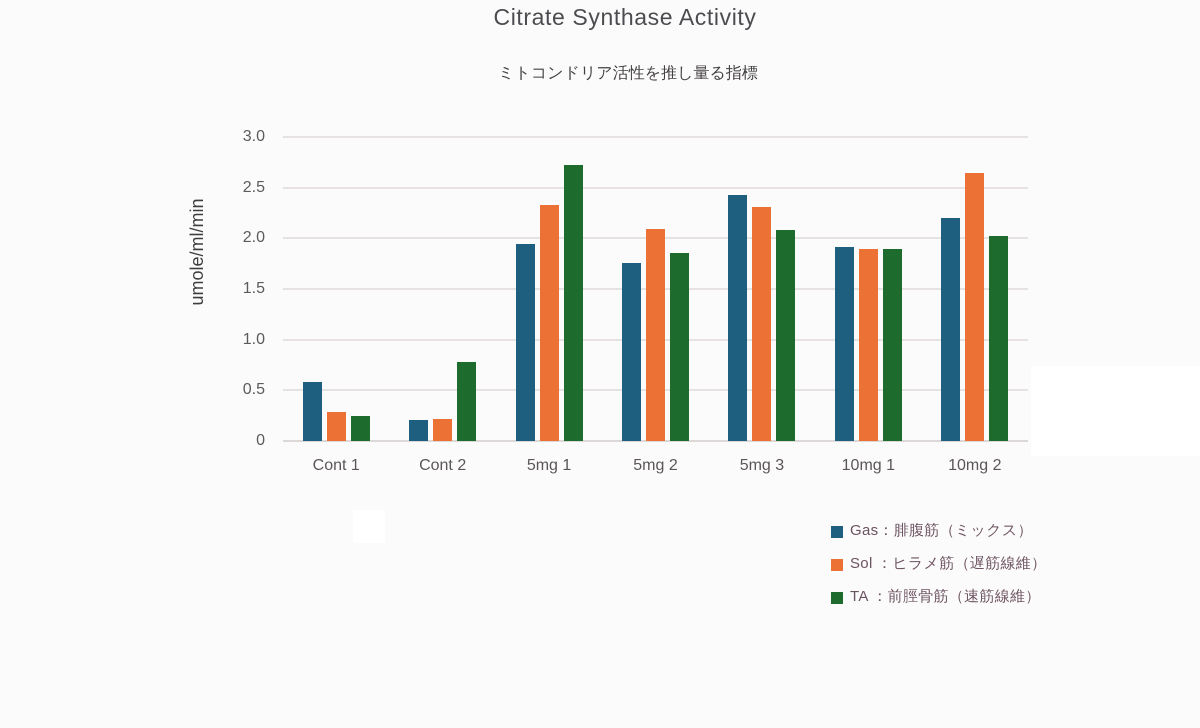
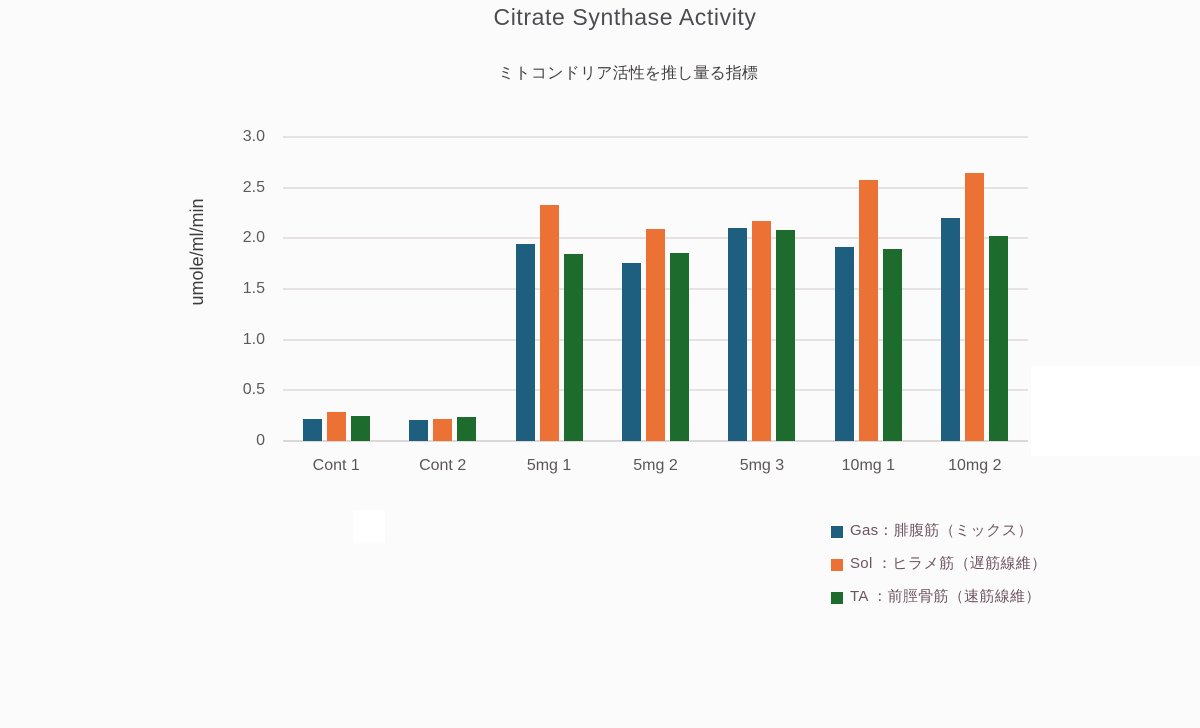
Gas：腓腹筋（ミックス）/Cont 1: 0.58 -> 0.22
TA ：前脛骨筋（速筋線維）/Cont 2: 0.78 -> 0.24
TA ：前脛骨筋（速筋線維）/5mg 1: 2.72 -> 1.85
Gas：腓腹筋（ミックス）/5mg 3: 2.43 -> 2.10
Sol ：ヒラメ筋（遅筋線維）/5mg 3: 2.31 -> 2.17
Sol ：ヒラメ筋（遅筋線維）/10mg 1: 1.89 -> 2.58
